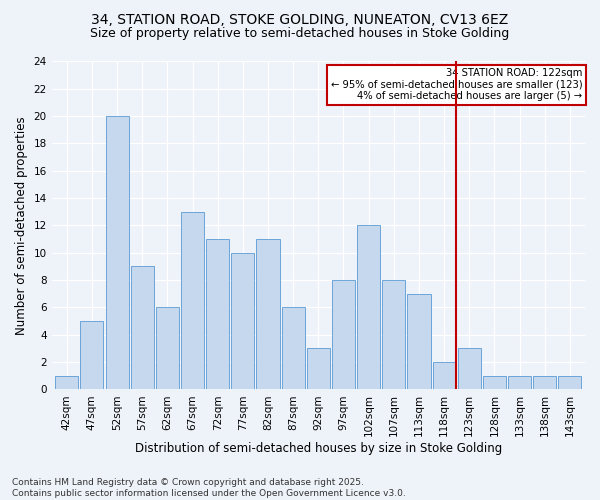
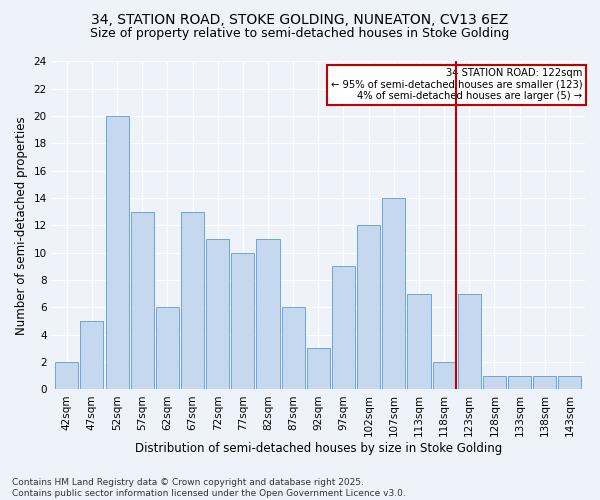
42sqm: 1 -> 2
57sqm: 9 -> 13
97sqm: 8 -> 9
107sqm: 8 -> 14
123sqm: 3 -> 7
